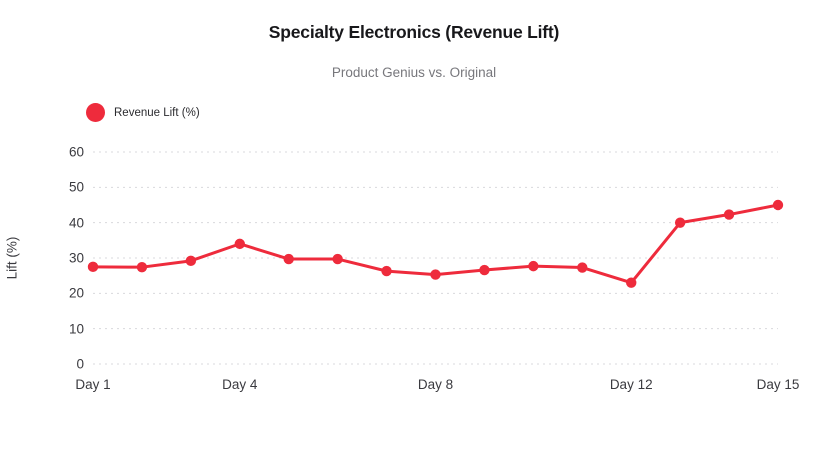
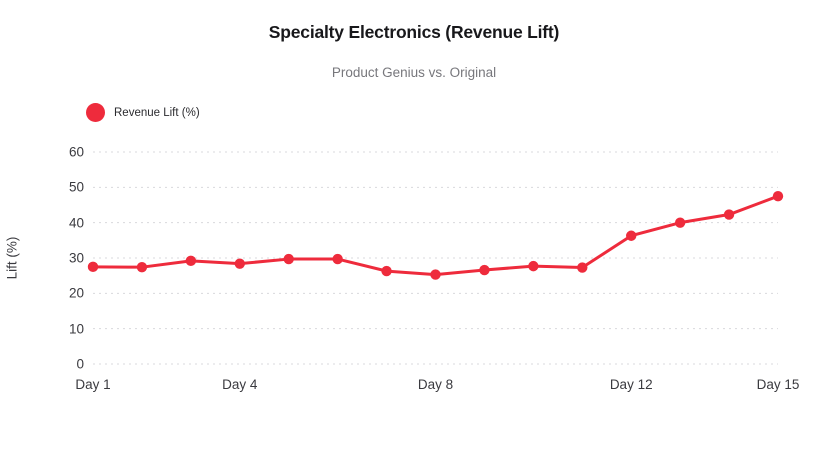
Day 4: 34 -> 28
Day 12: 23 -> 36
Day 15: 45 -> 48
